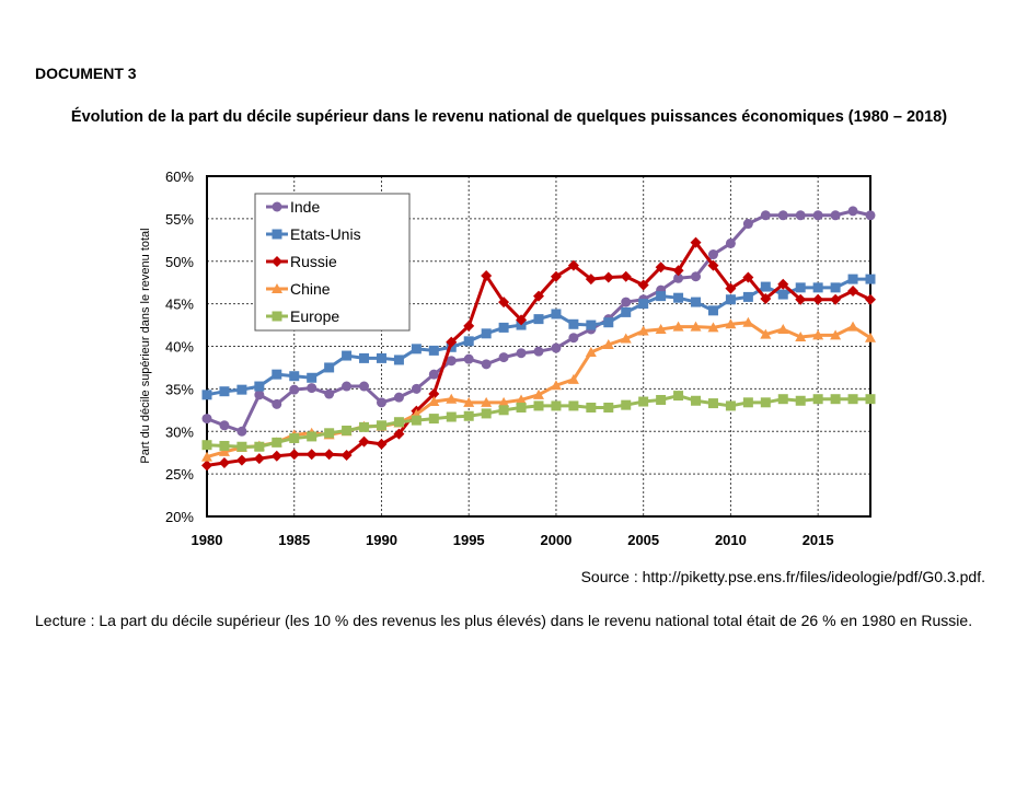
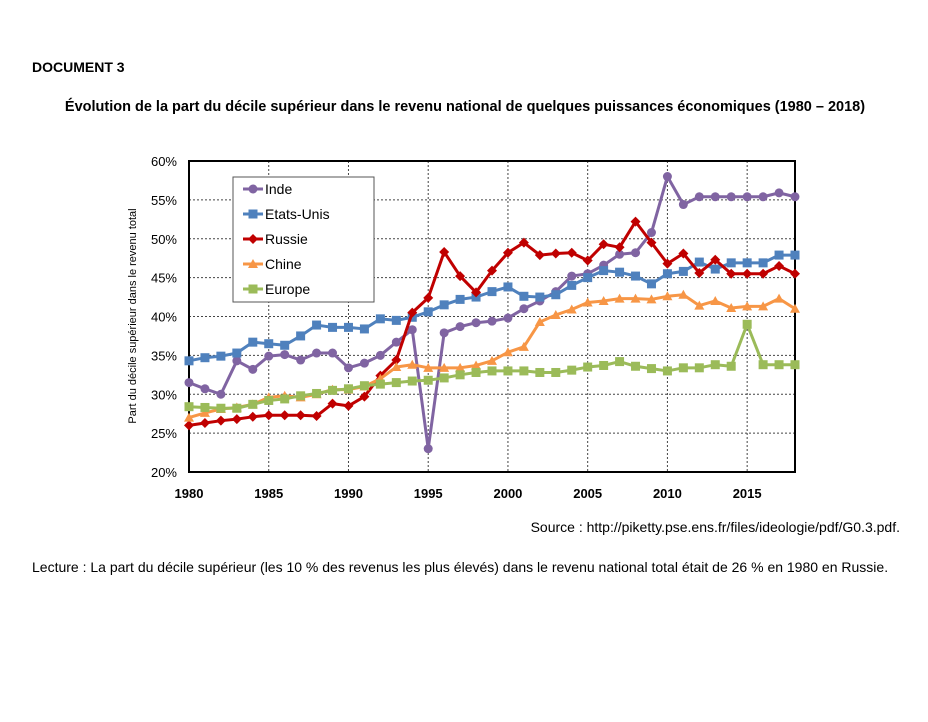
Inde/1995: 38% -> 23%
Inde/2010: 52% -> 58%
Europe/2015: 34% -> 39%
